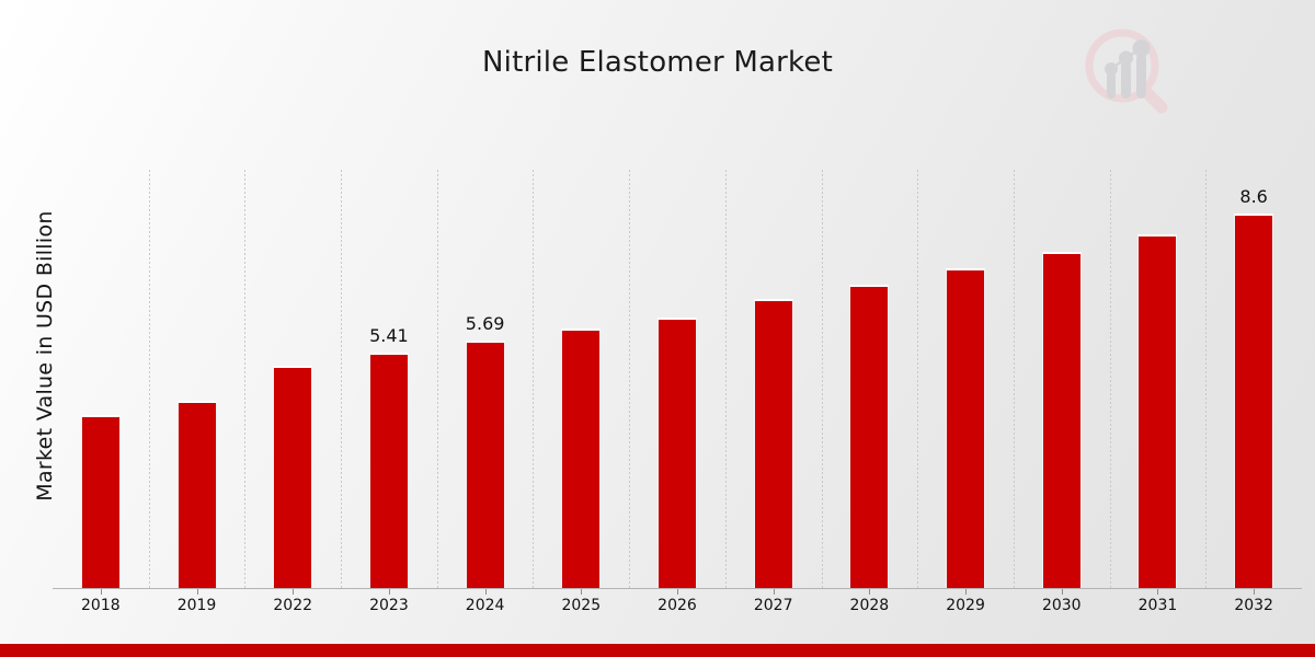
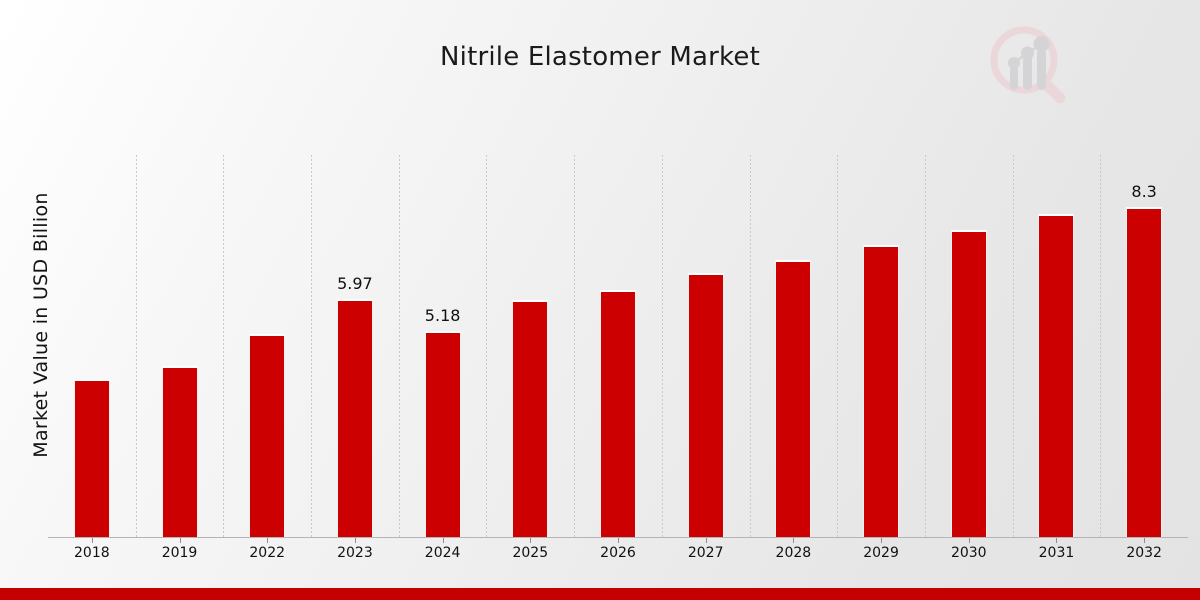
2023: 5.41 -> 5.97
2024: 5.69 -> 5.18
2032: 8.6 -> 8.3
